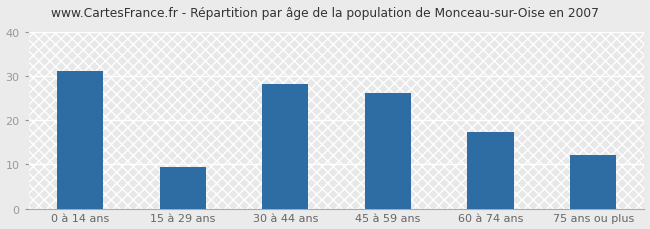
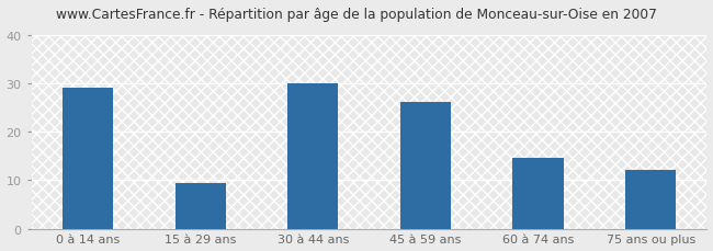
0 à 14 ans: 31.0 -> 29.0
30 à 44 ans: 28.2 -> 30.0
60 à 74 ans: 17.2 -> 14.5
